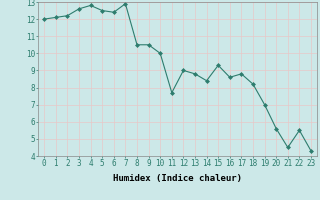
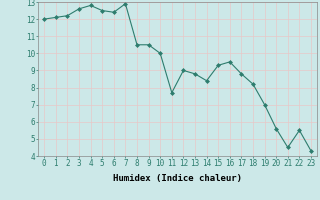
16: 8.6 -> 9.5
